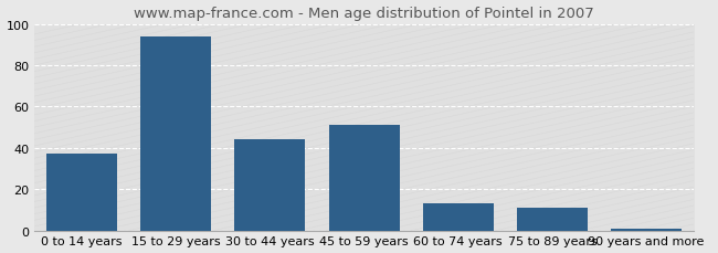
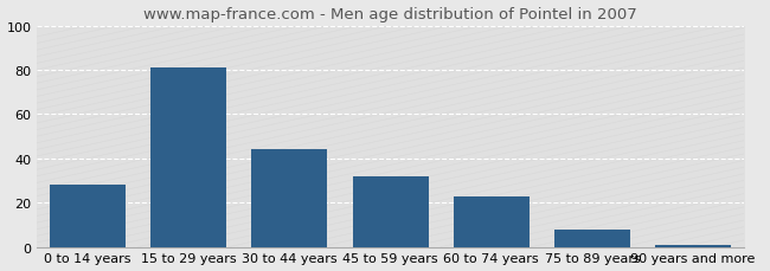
0 to 14 years: 37 -> 28
15 to 29 years: 94 -> 81
45 to 59 years: 51 -> 32
60 to 74 years: 13 -> 23
75 to 89 years: 11 -> 8
